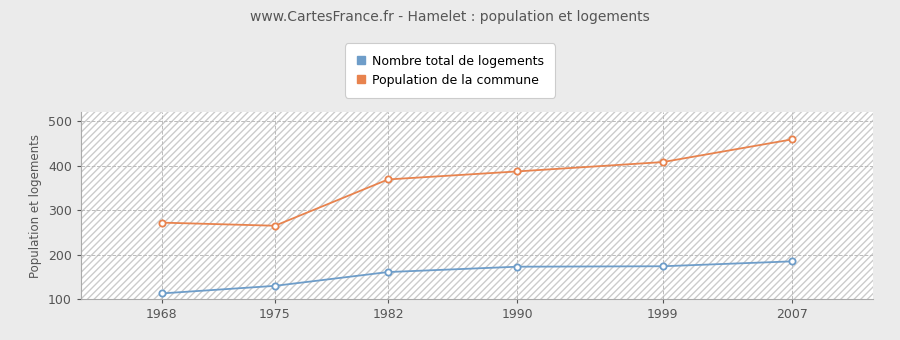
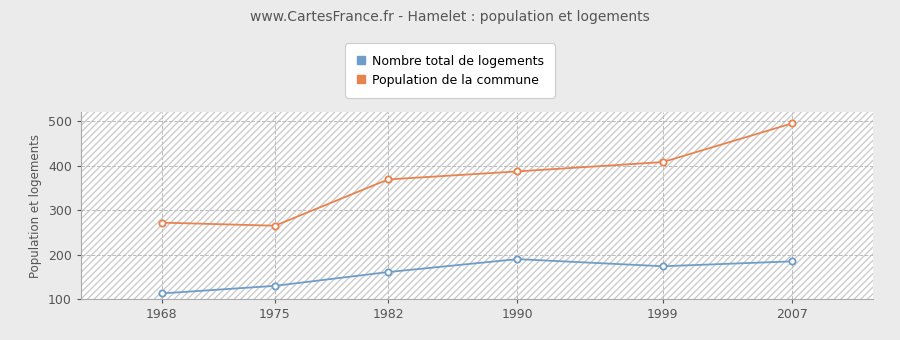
Nombre total de logements/1990: 173 -> 190
Population de la commune/2007: 459 -> 495
